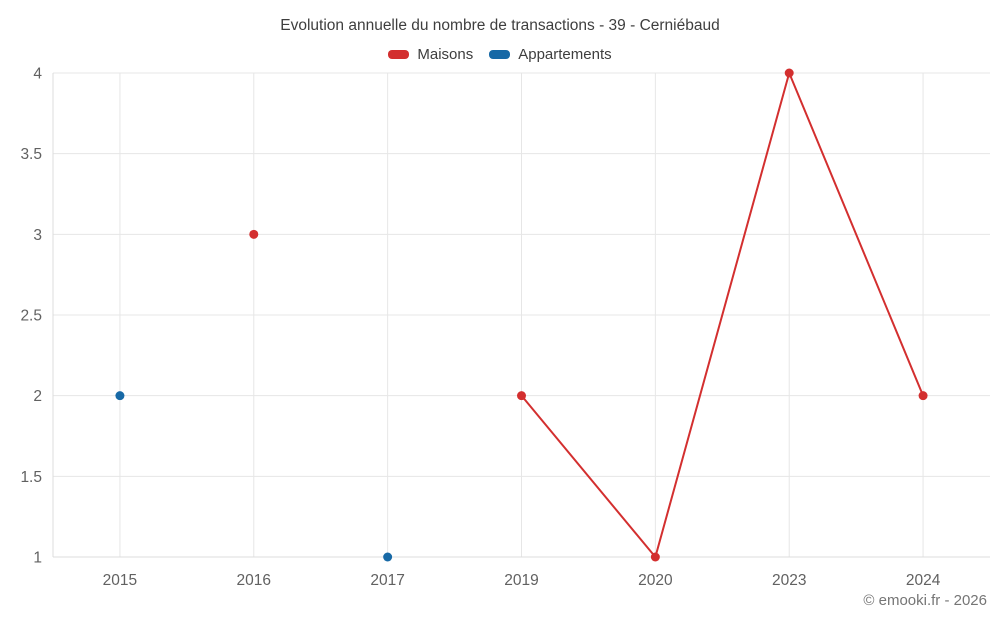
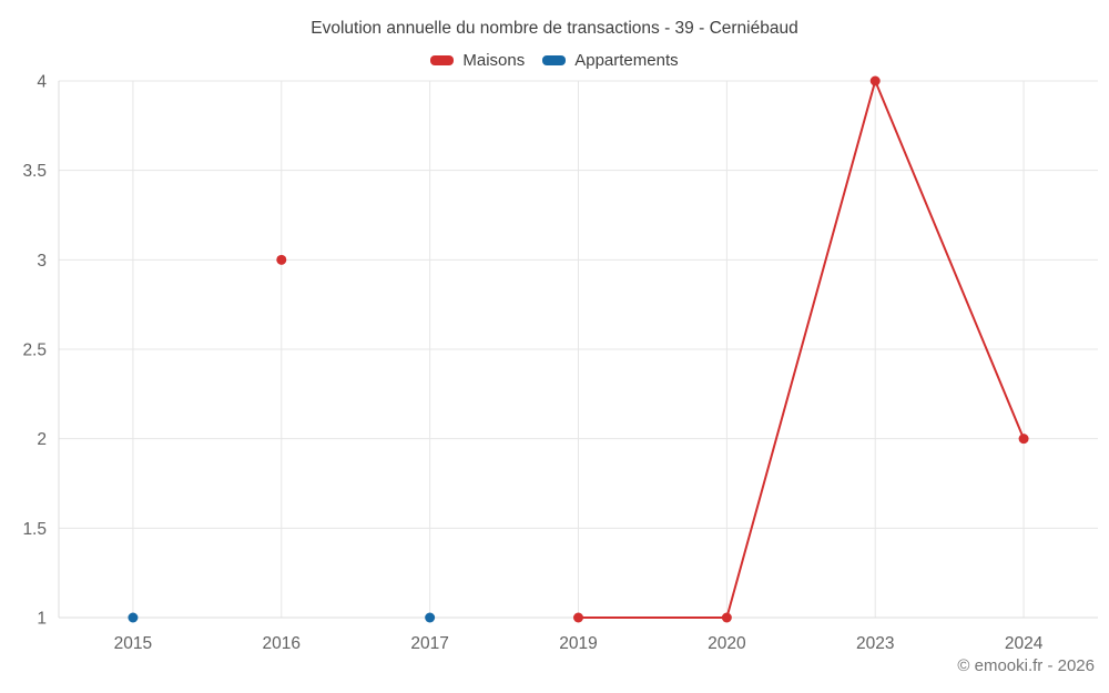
Appartements/2015: 2 -> 1
Maisons/2019: 2 -> 1
